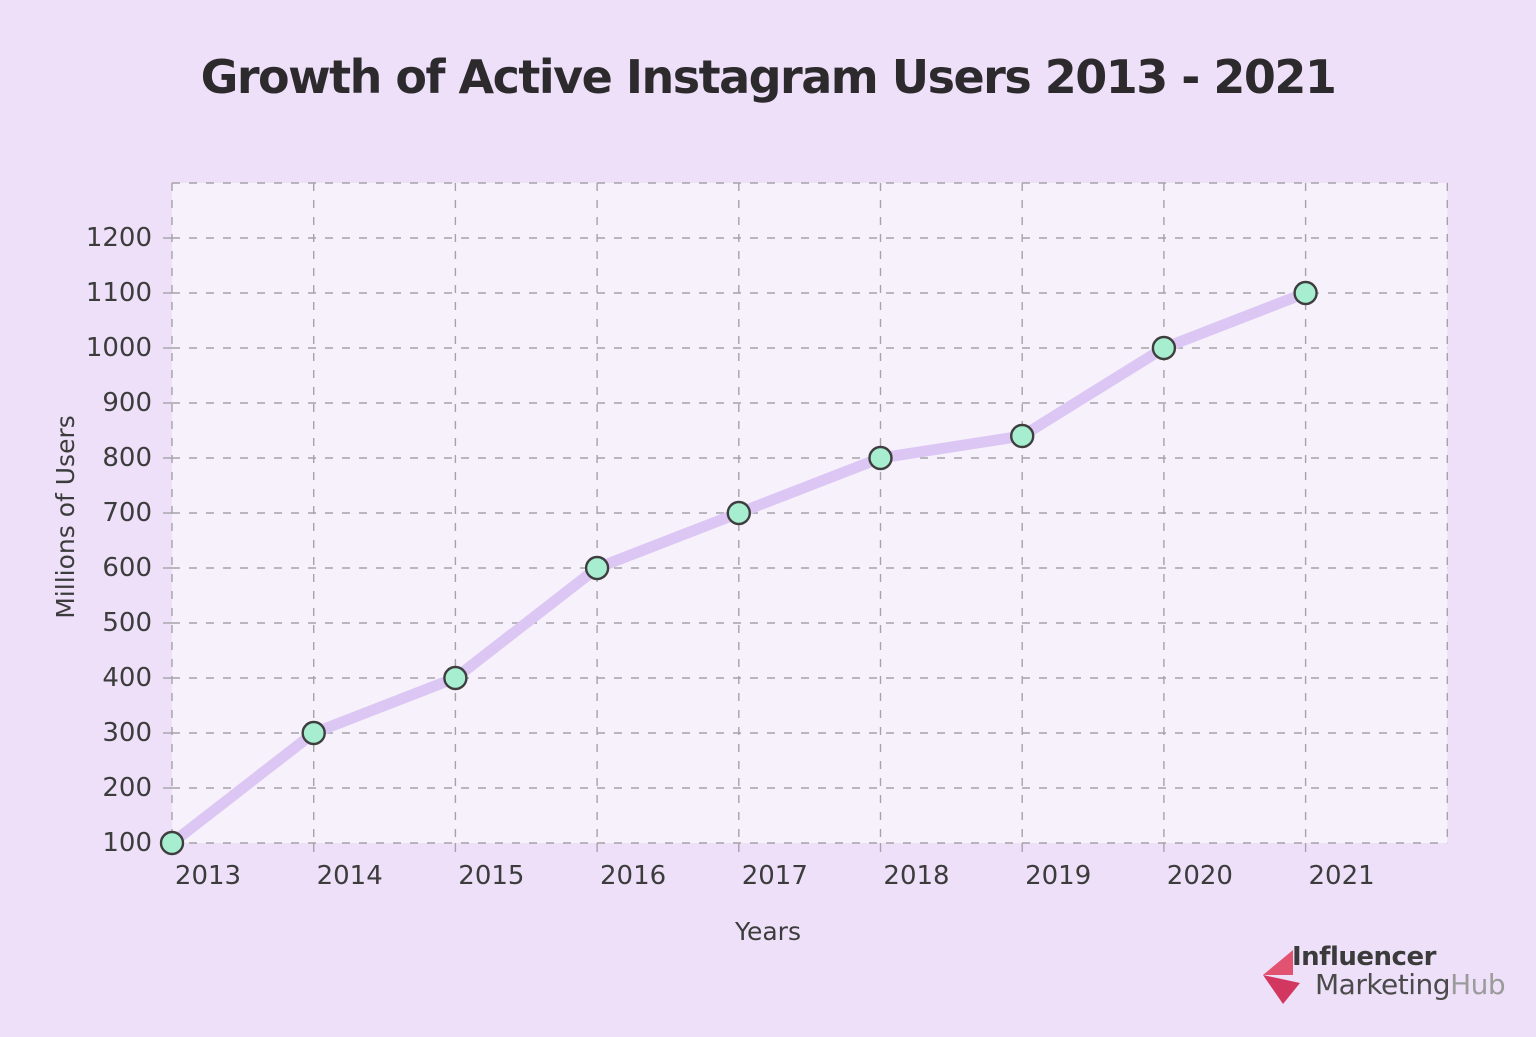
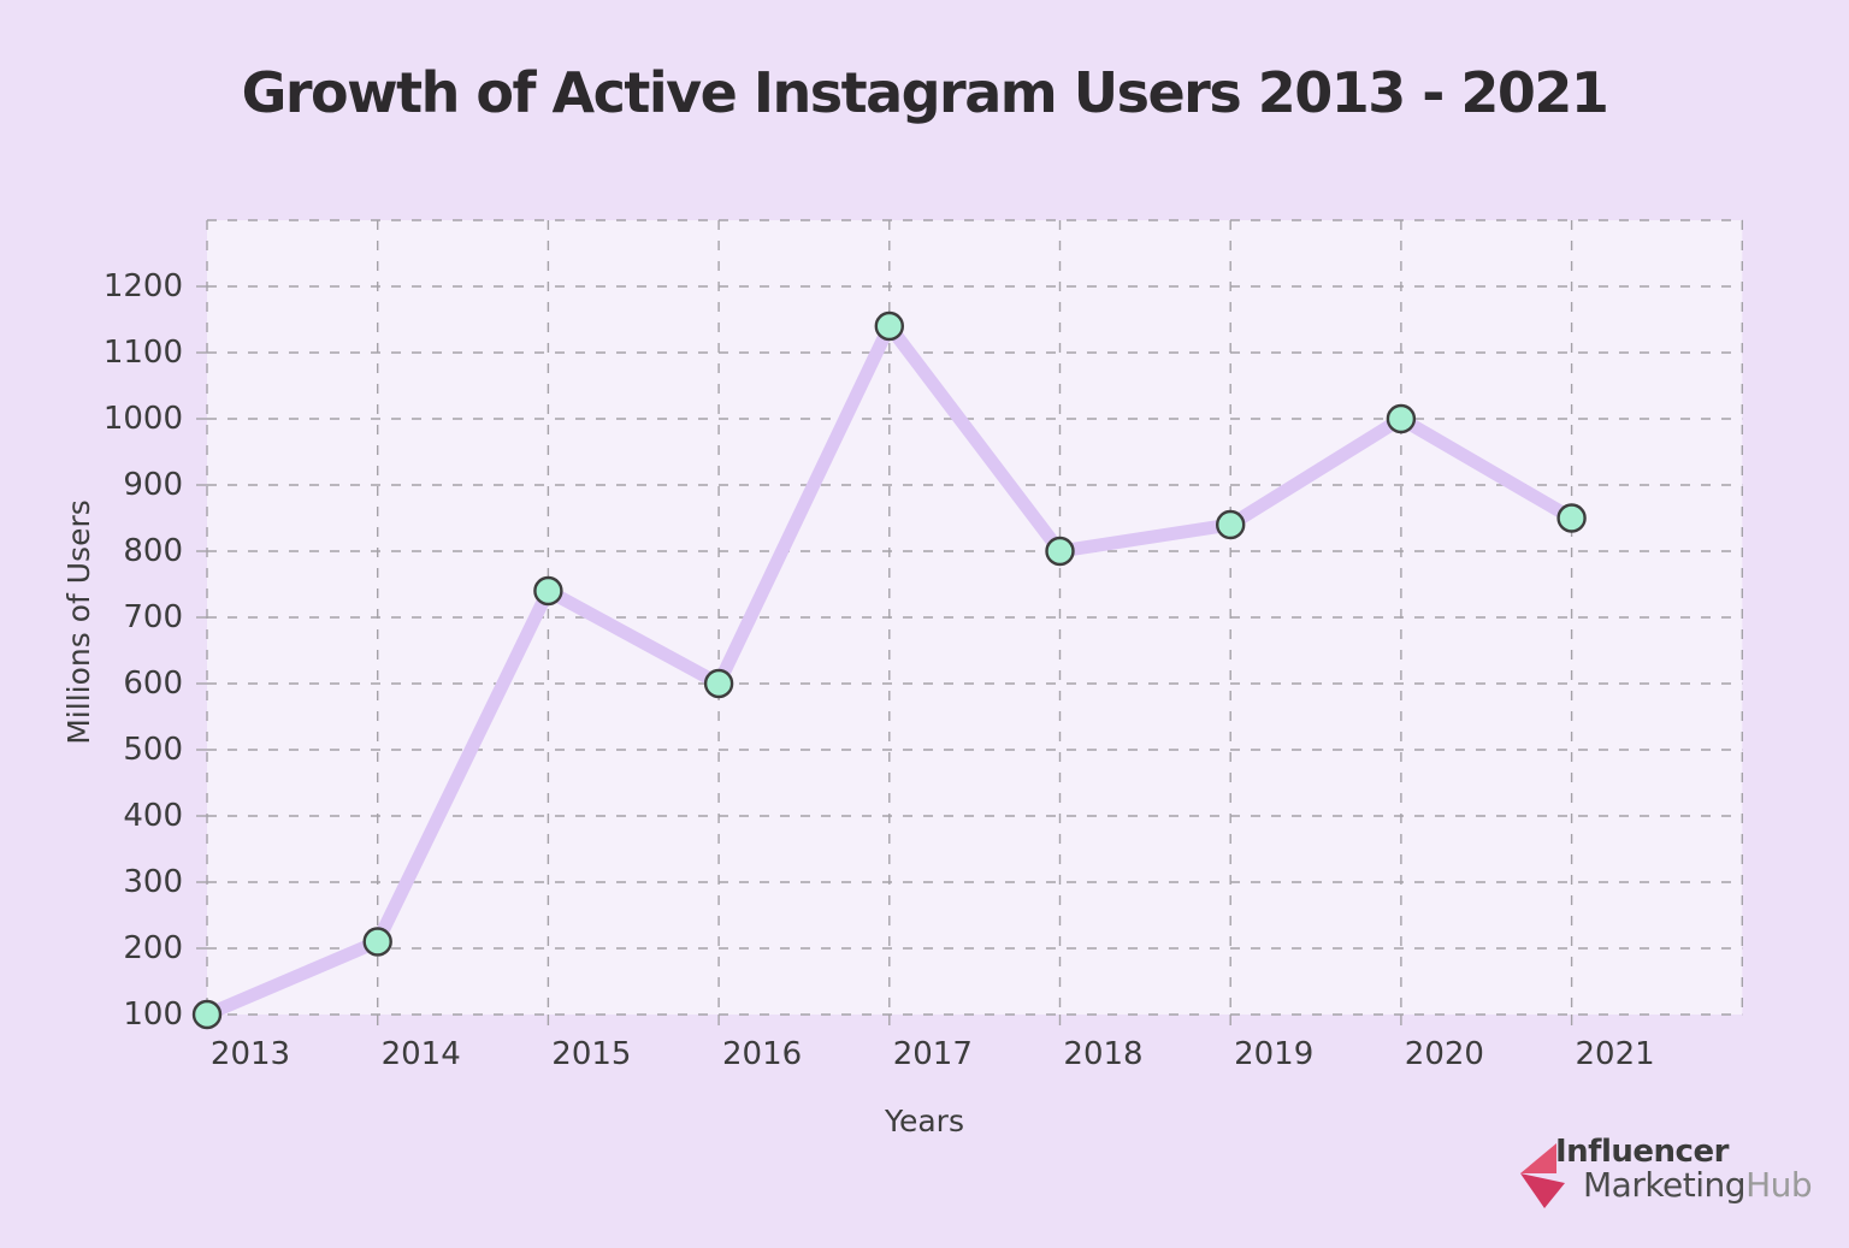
2014: 300 -> 210
2015: 400 -> 740
2017: 700 -> 1140
2021: 1100 -> 850
